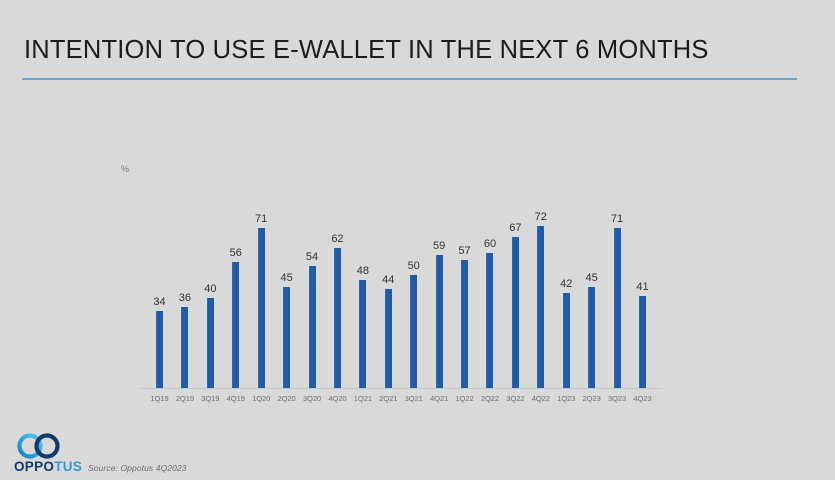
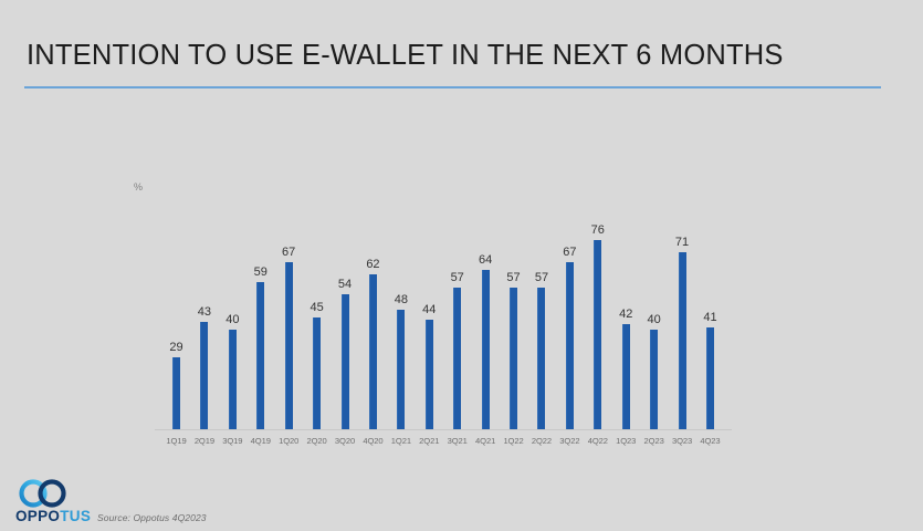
1Q19: 34 -> 29
2Q19: 36 -> 43
4Q19: 56 -> 59
1Q20: 71 -> 67
3Q21: 50 -> 57
4Q21: 59 -> 64
2Q22: 60 -> 57
4Q22: 72 -> 76
2Q23: 45 -> 40
